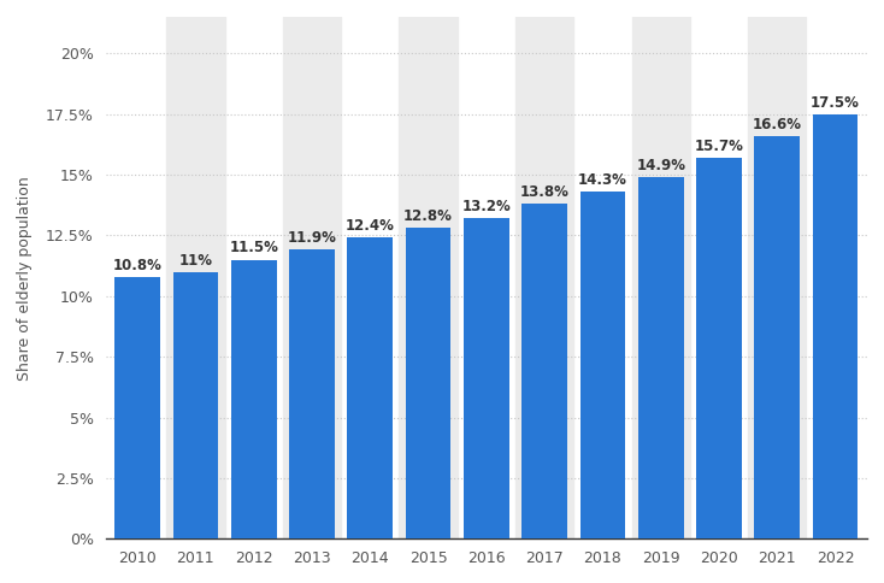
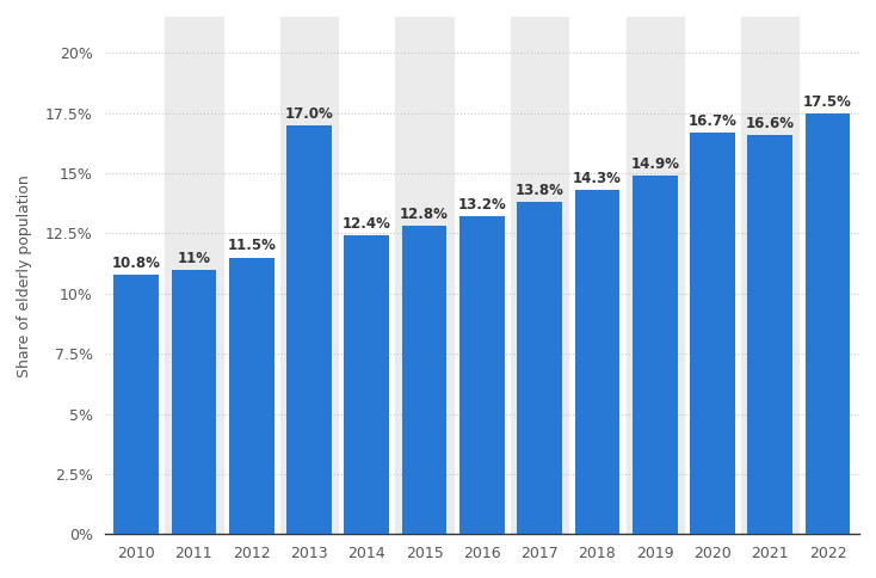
2013: 11.9% -> 17.0%
2020: 15.7% -> 16.7%
